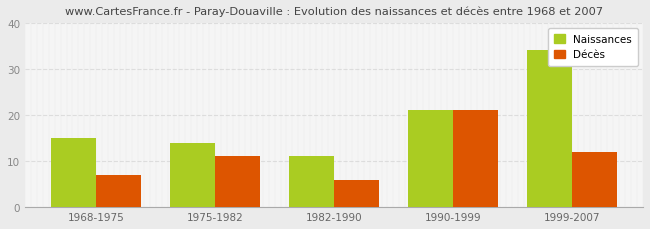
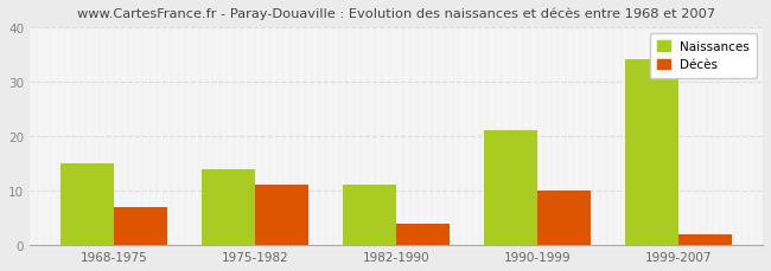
Décès/1982-1990: 6 -> 4
Décès/1990-1999: 21 -> 10
Décès/1999-2007: 12 -> 2
